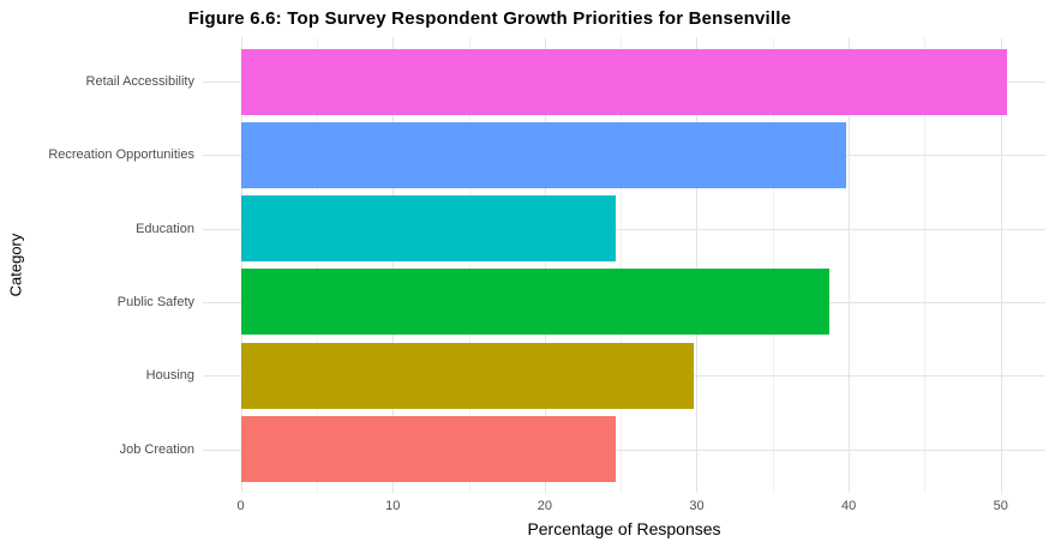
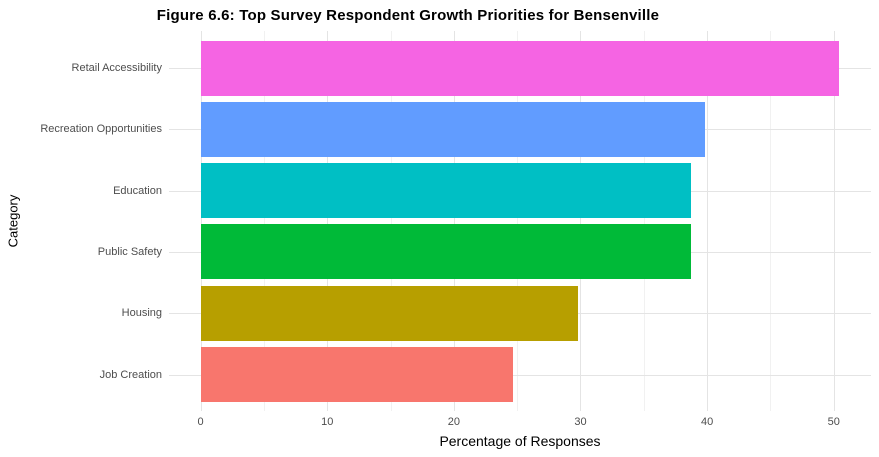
Education: 24.7 -> 38.7
